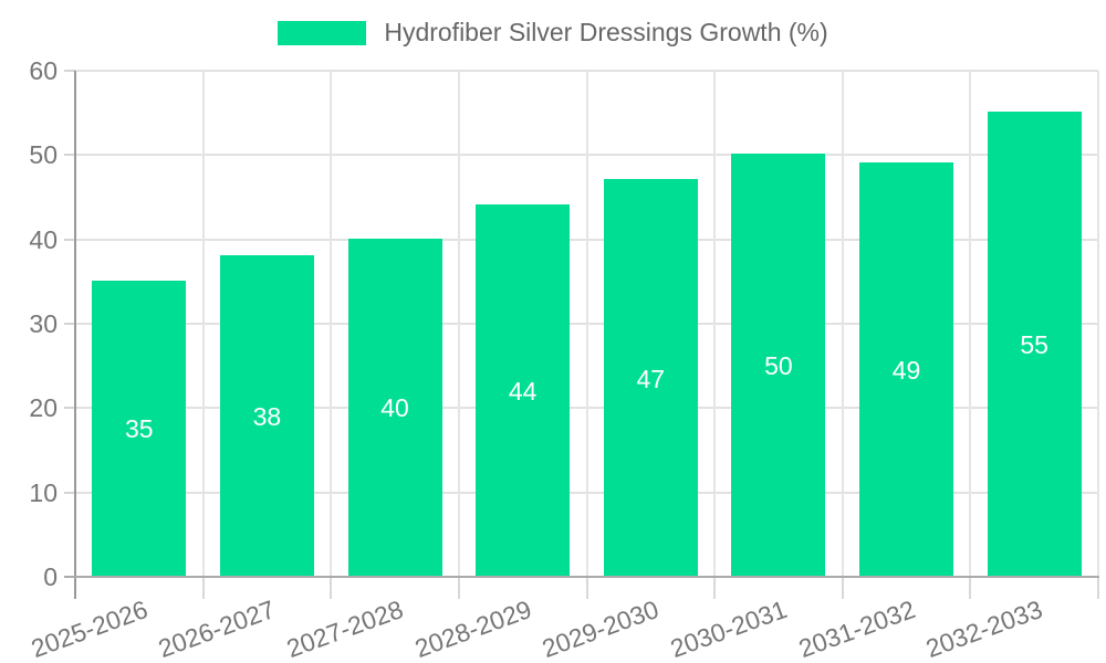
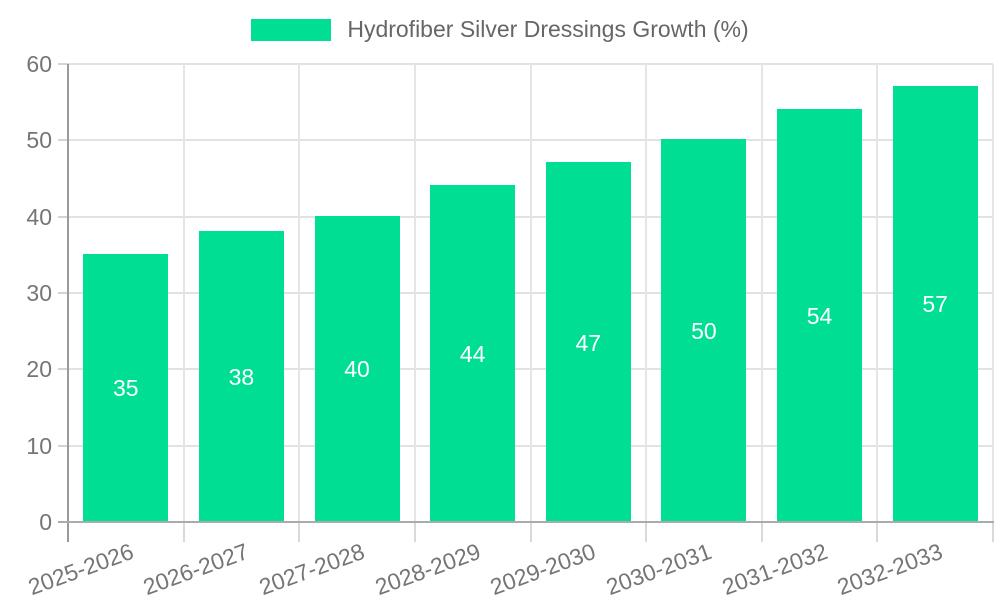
2031-2032: 49 -> 54
2032-2033: 55 -> 57
